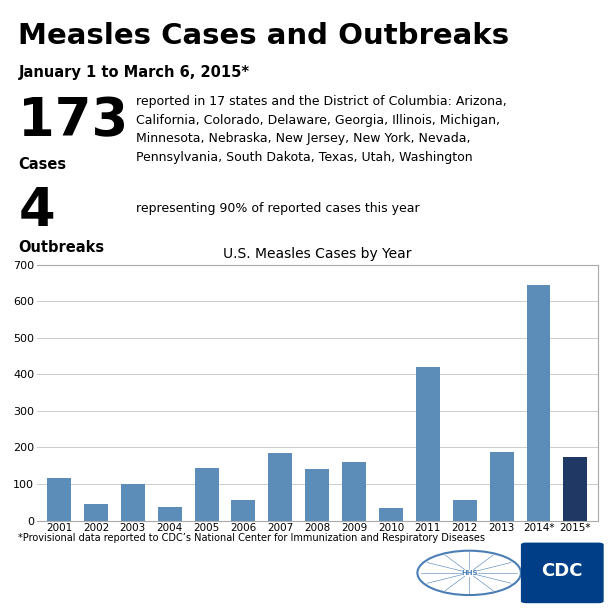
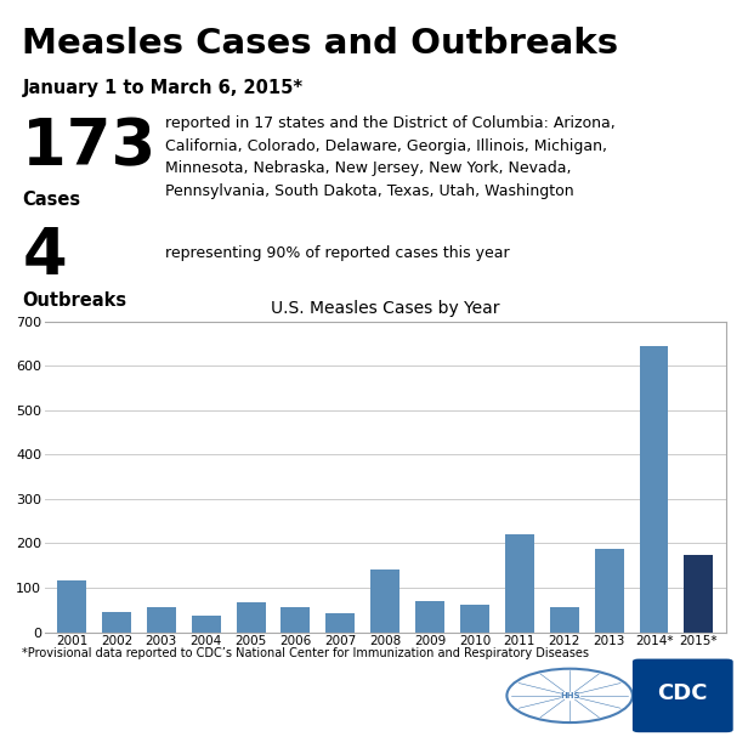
2003: 100 -> 56
2005: 145 -> 66
2007: 185 -> 43
2009: 160 -> 71
2010: 35 -> 63
2011: 420 -> 220
